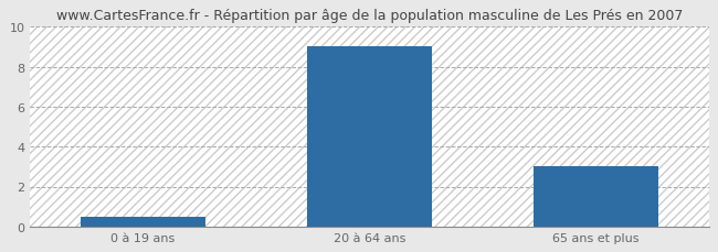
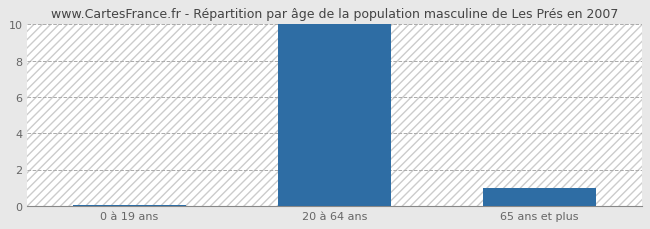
0 à 19 ans: 0.5 -> 0.1
20 à 64 ans: 9.0 -> 10.0
65 ans et plus: 3.0 -> 1.0
